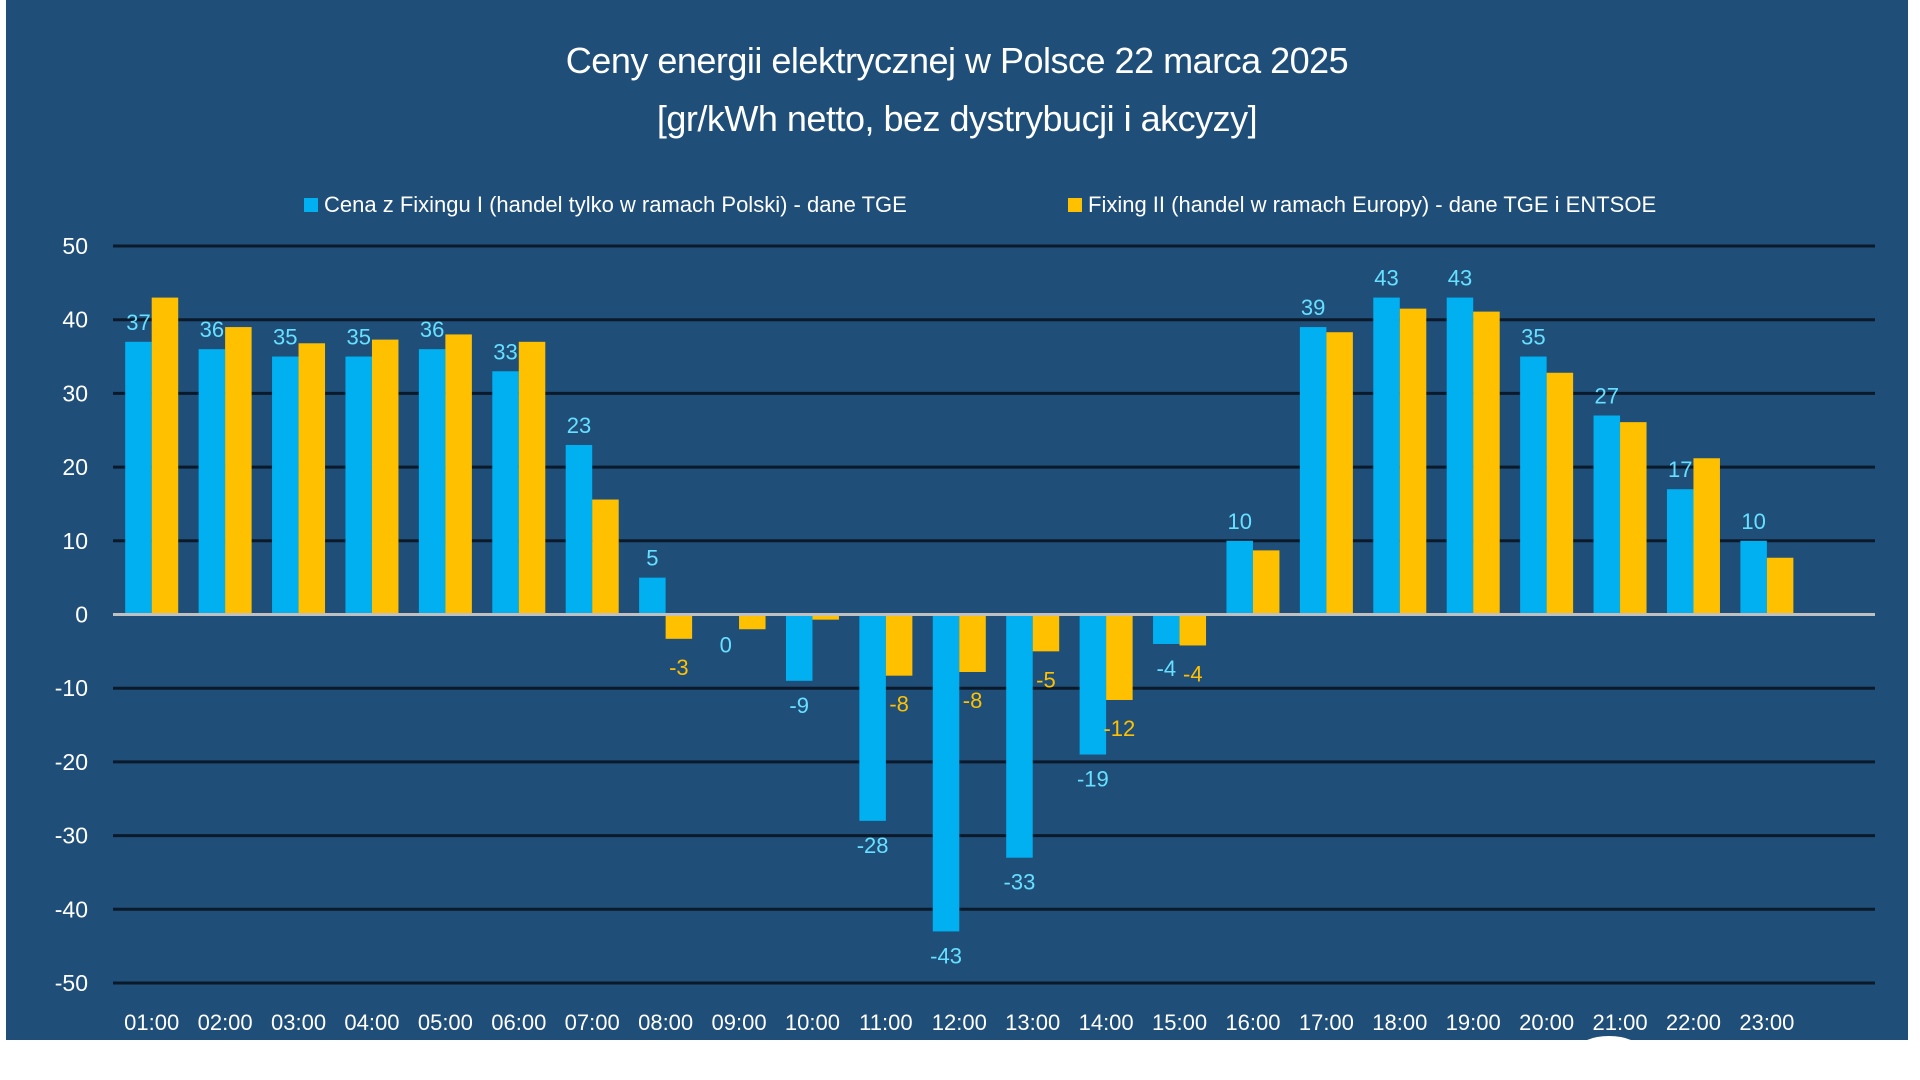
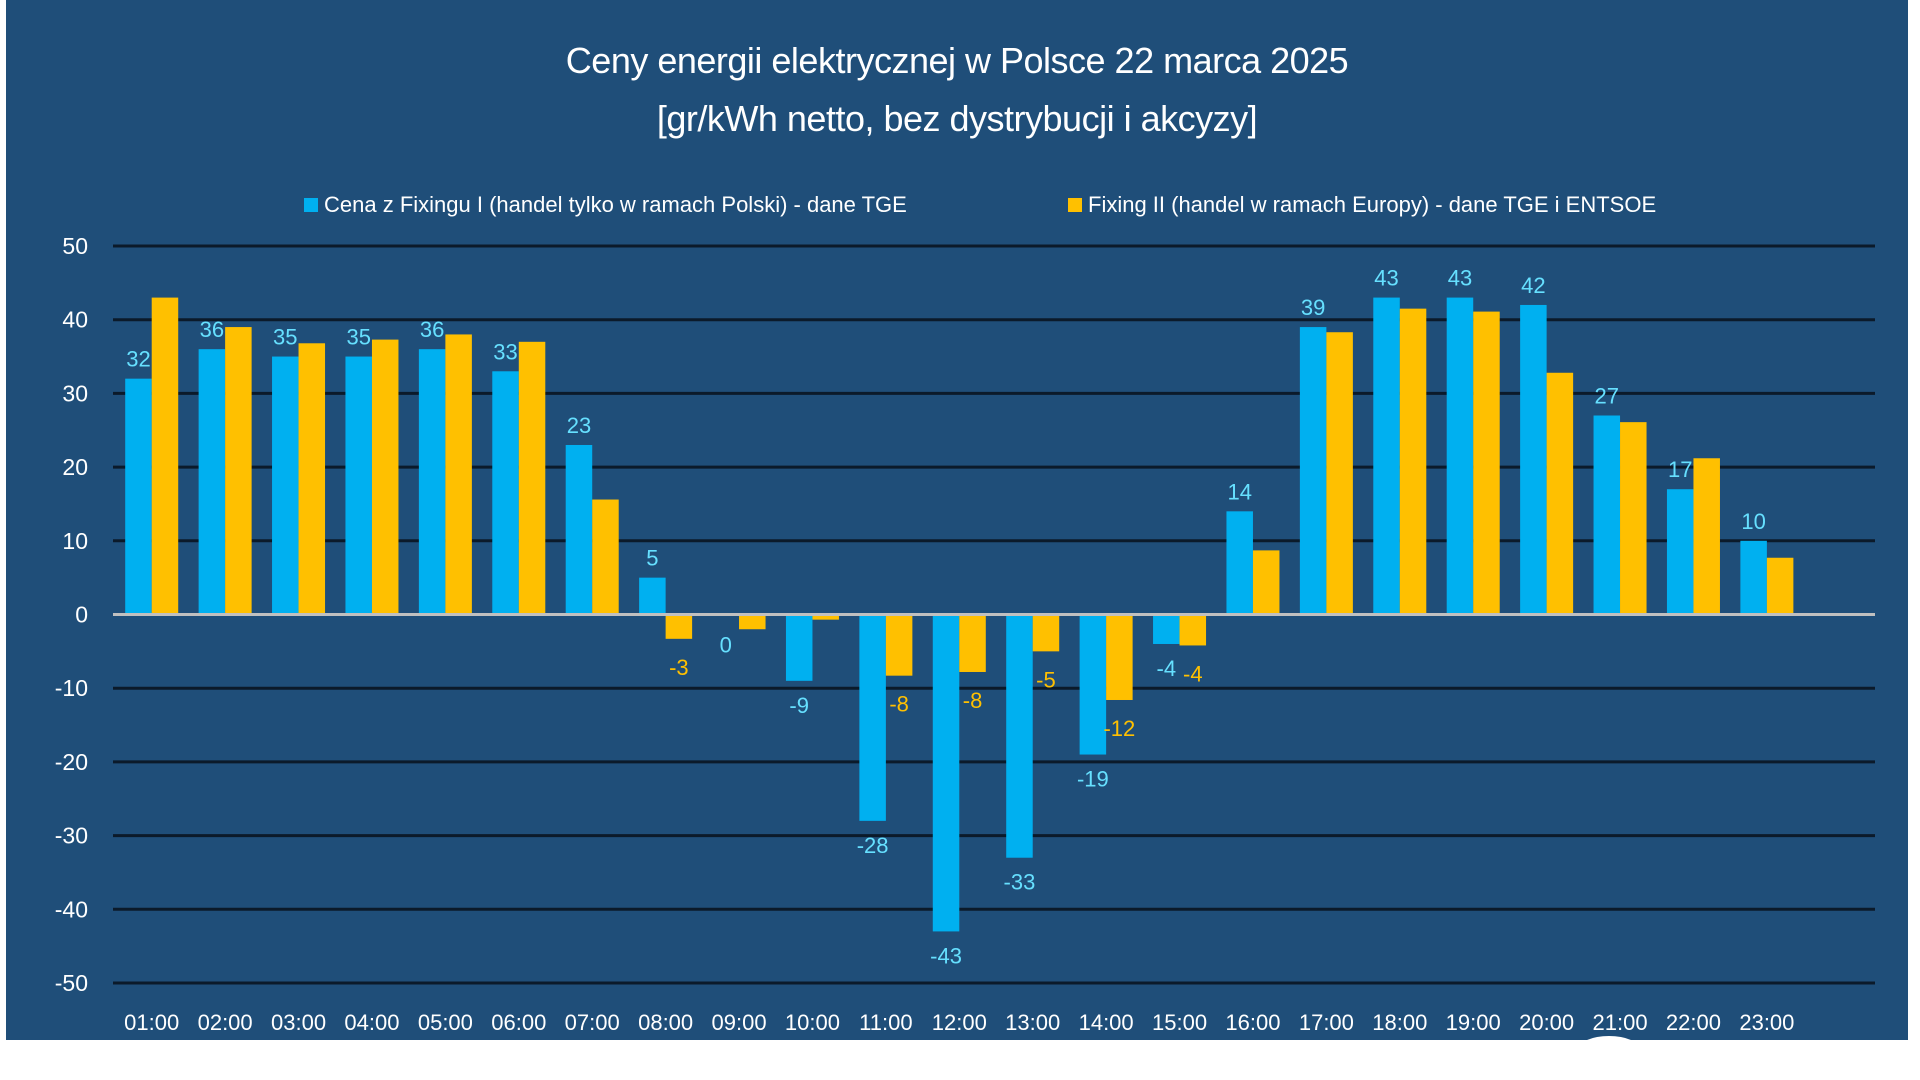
Cena z Fixingu I (handel tylko w ramach Polski) - dane TGE/01:00: 37 -> 32
Cena z Fixingu I (handel tylko w ramach Polski) - dane TGE/16:00: 10 -> 14
Cena z Fixingu I (handel tylko w ramach Polski) - dane TGE/20:00: 35 -> 42
